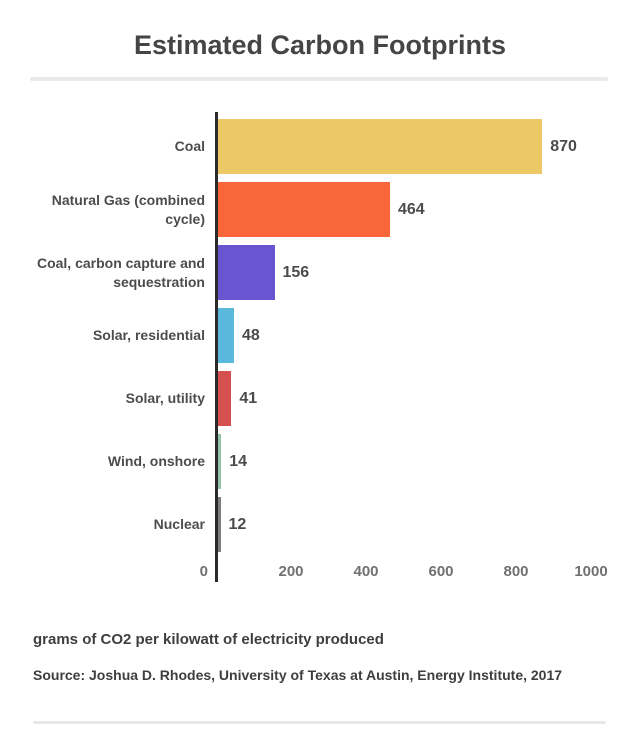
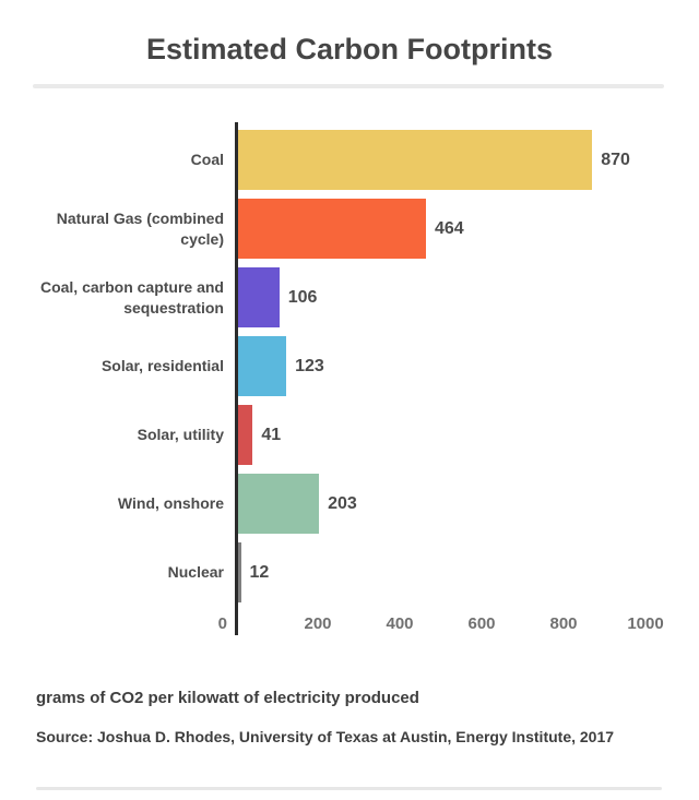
Coal, carbon capture and sequestration: 156 -> 106
Solar, residential: 48 -> 123
Wind, onshore: 14 -> 203
